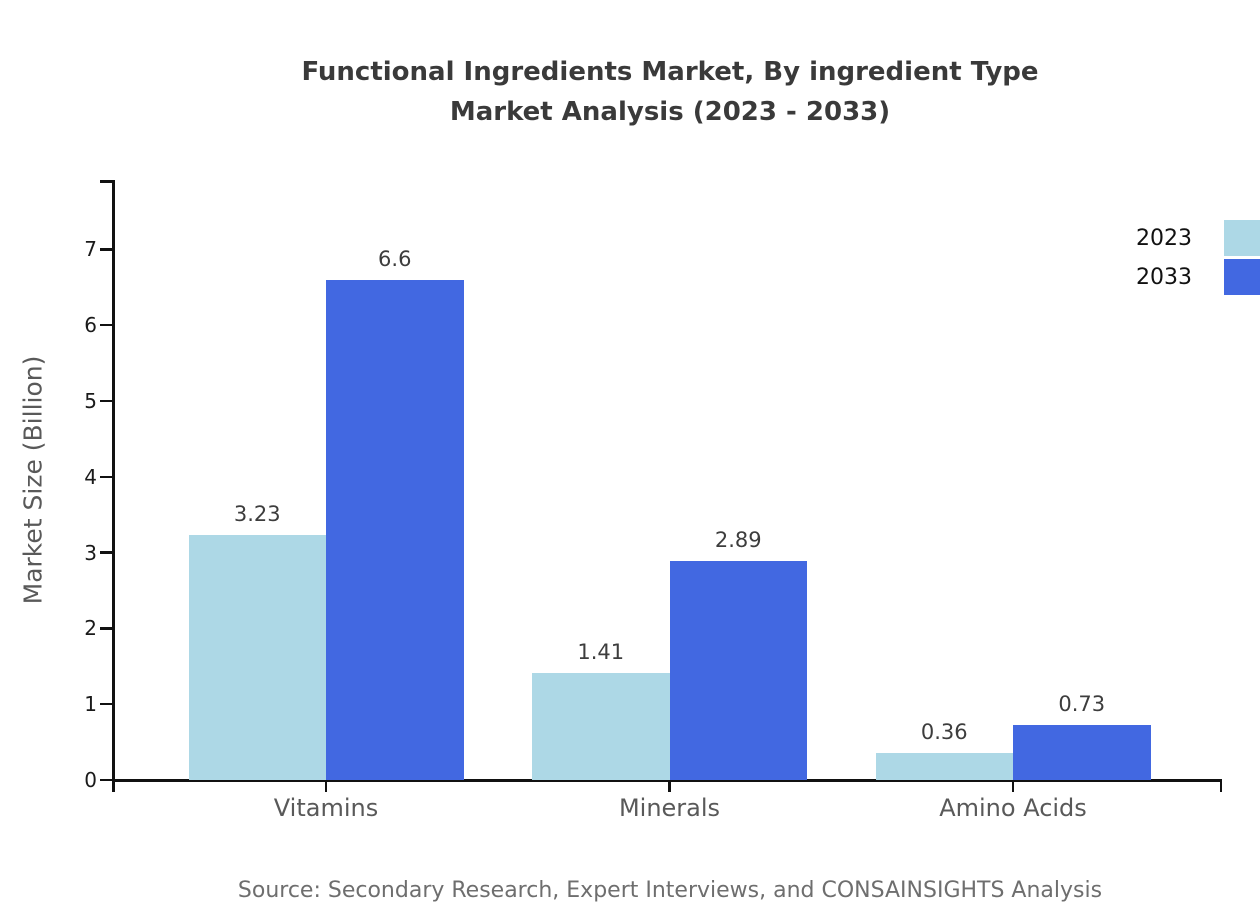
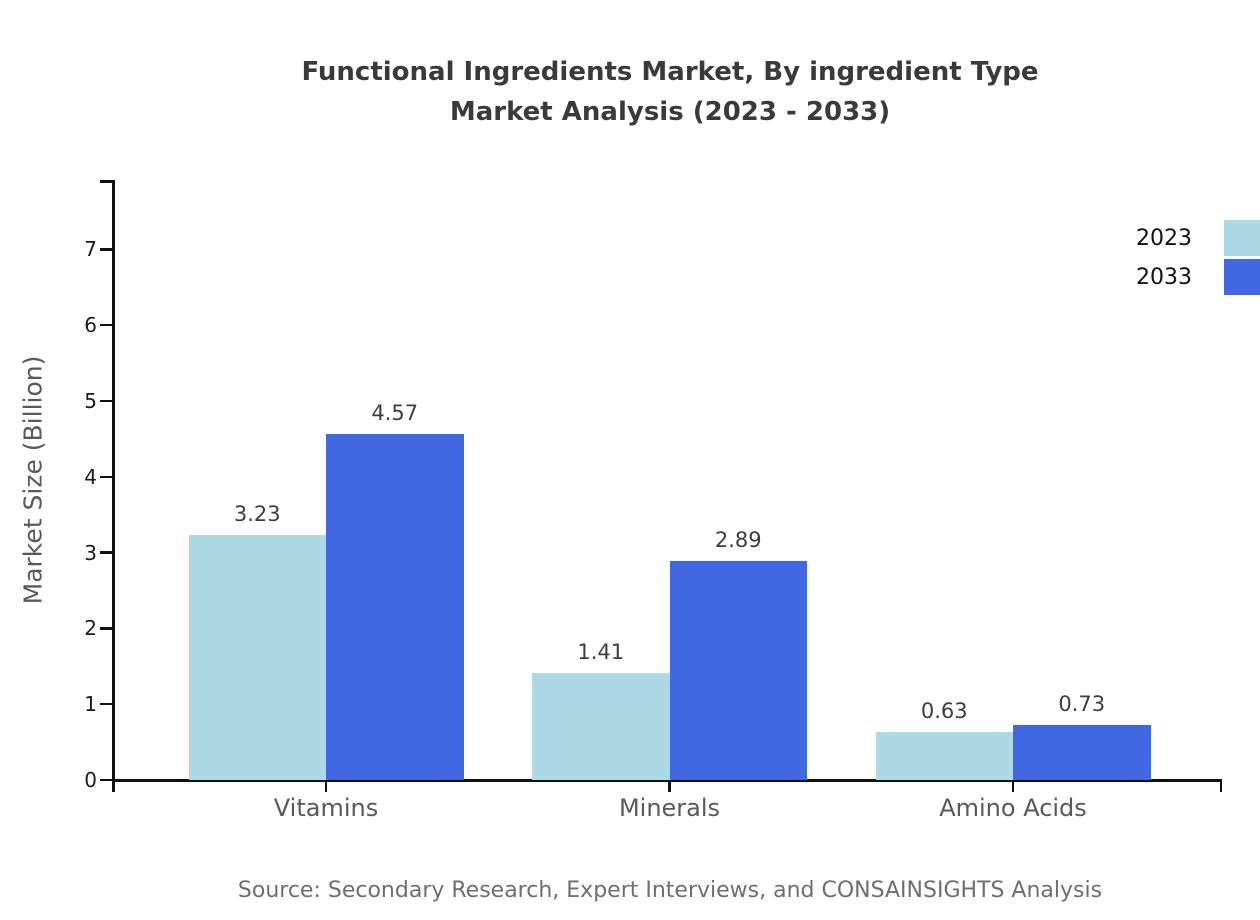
2033/Vitamins: 6.6 -> 4.57
2023/Amino Acids: 0.36 -> 0.63
